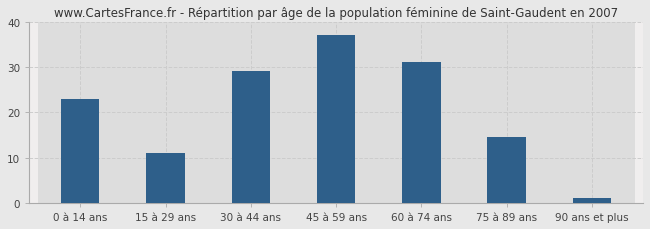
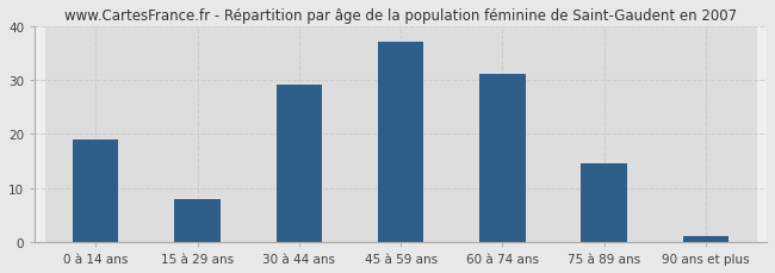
0 à 14 ans: 23.0 -> 19.0
15 à 29 ans: 11.0 -> 8.0
